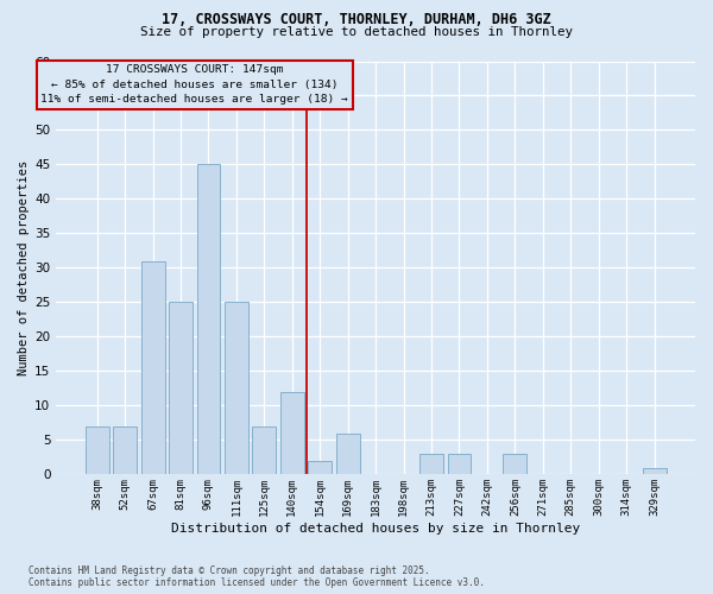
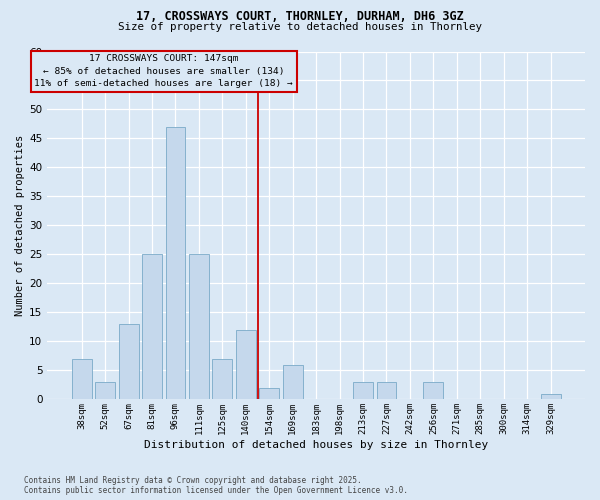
52sqm: 7 -> 3
67sqm: 31 -> 13
96sqm: 45 -> 47
